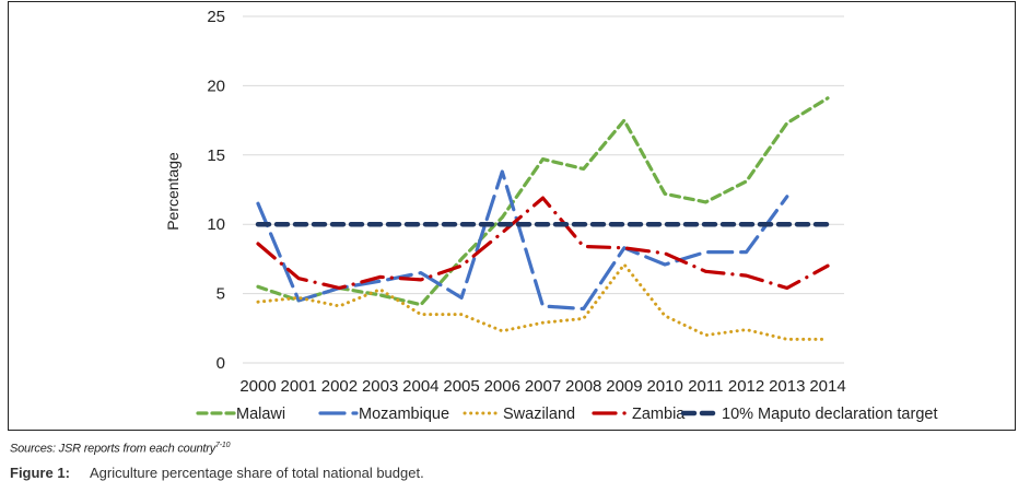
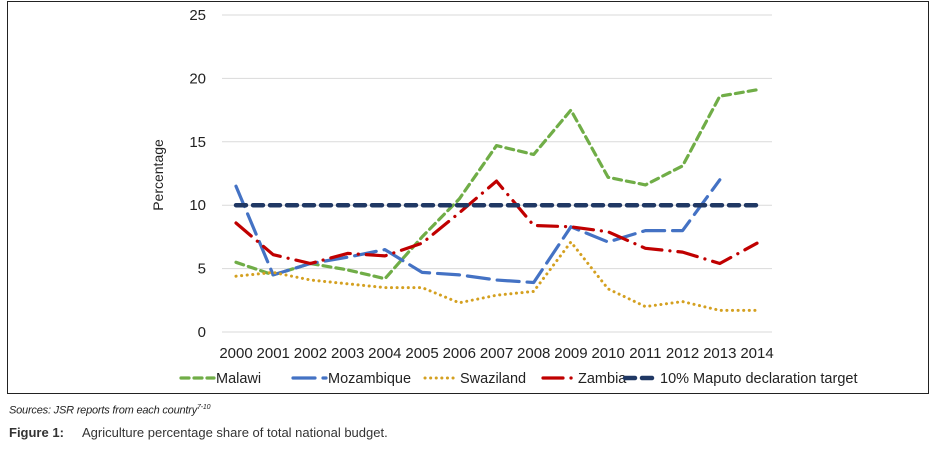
Swaziland/2003: 5.3 -> 3.8
Mozambique/2006: 13.8 -> 4.5
Malawi/2013: 17.3 -> 18.6
